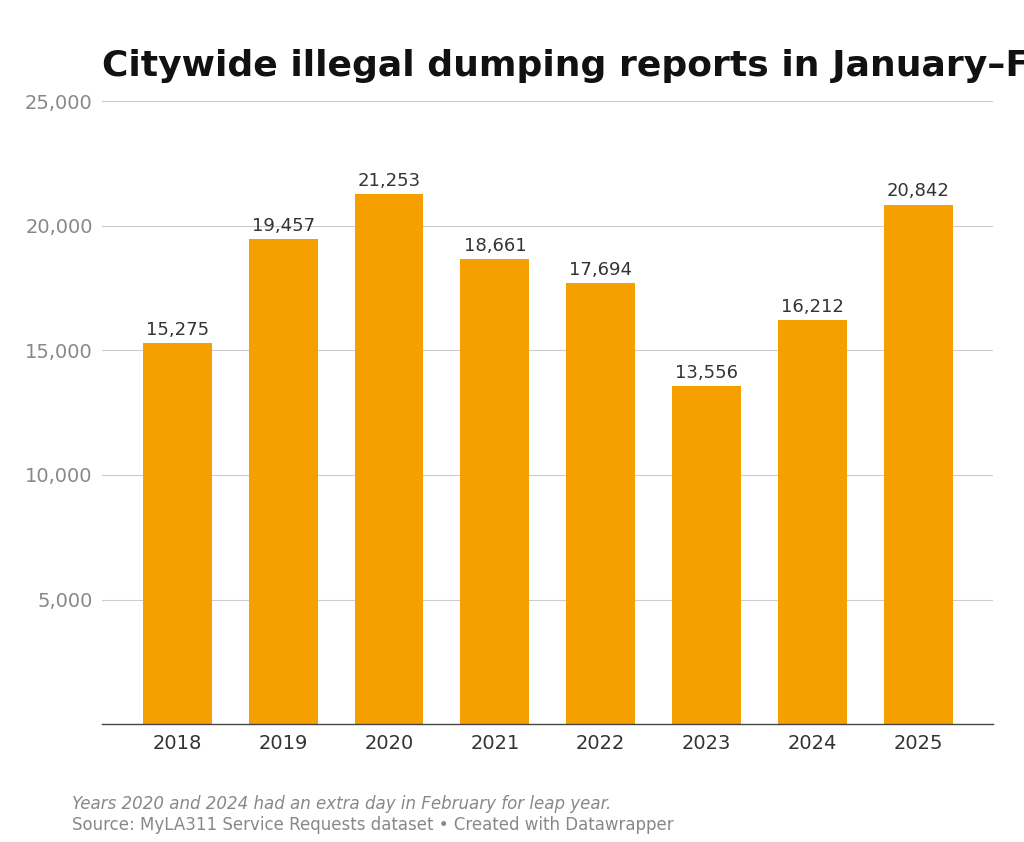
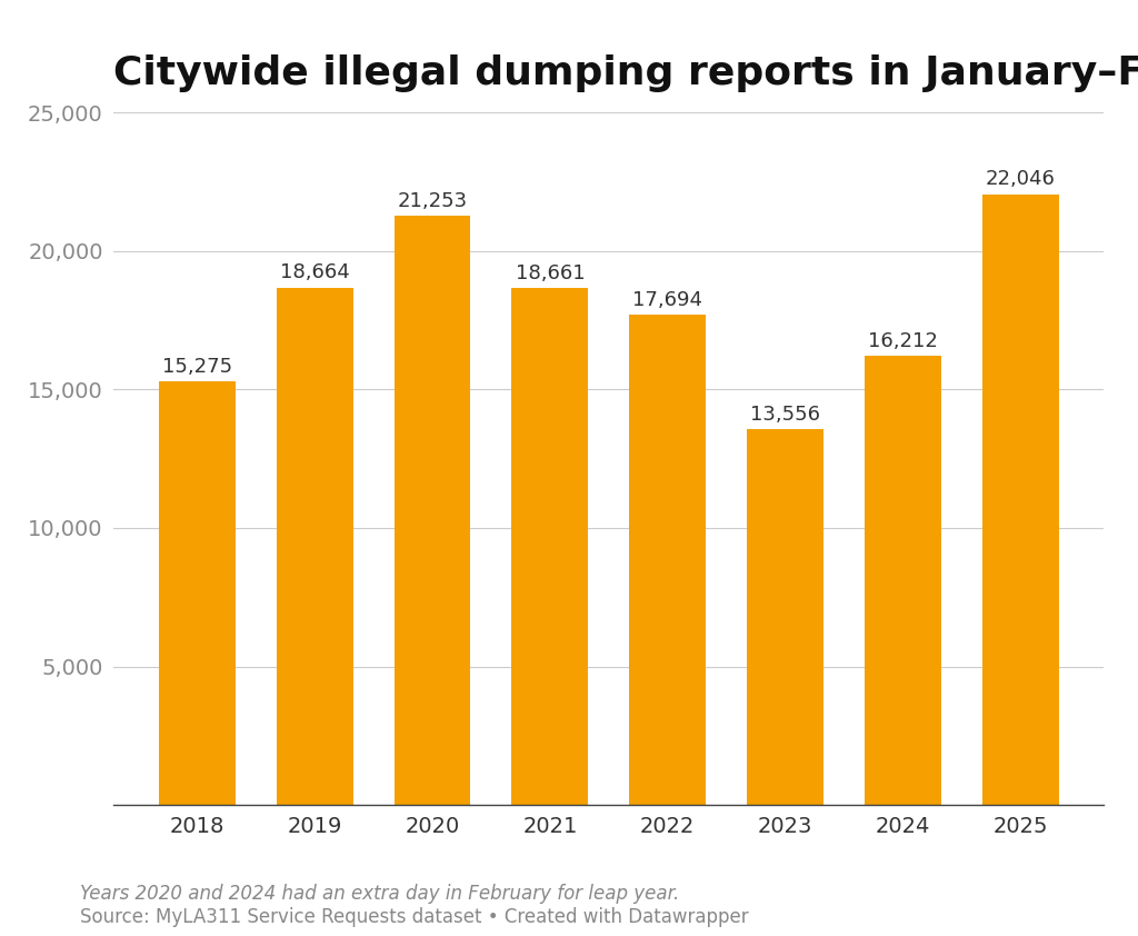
2019: 19,457 -> 18,664
2025: 20,842 -> 22,046
